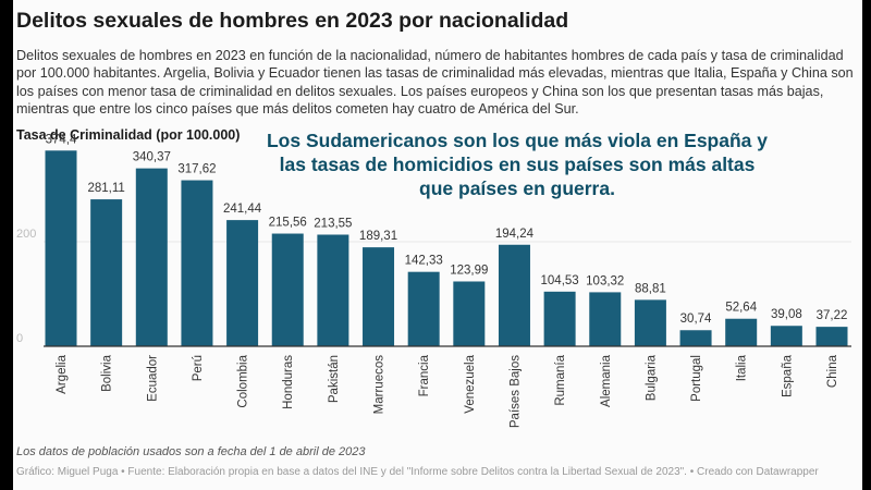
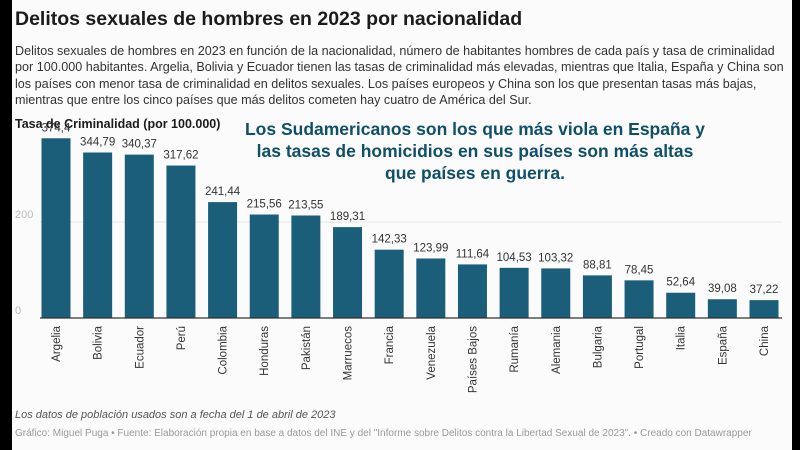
Bolivia: 281,11 -> 344,79
Países Bajos: 194,24 -> 111,64
Portugal: 30,74 -> 78,45
